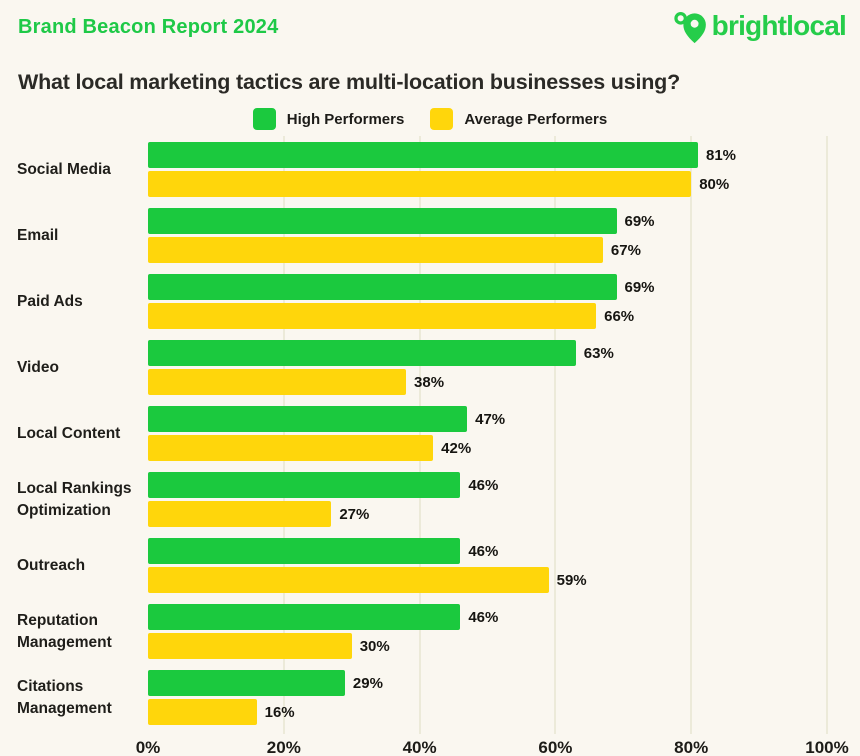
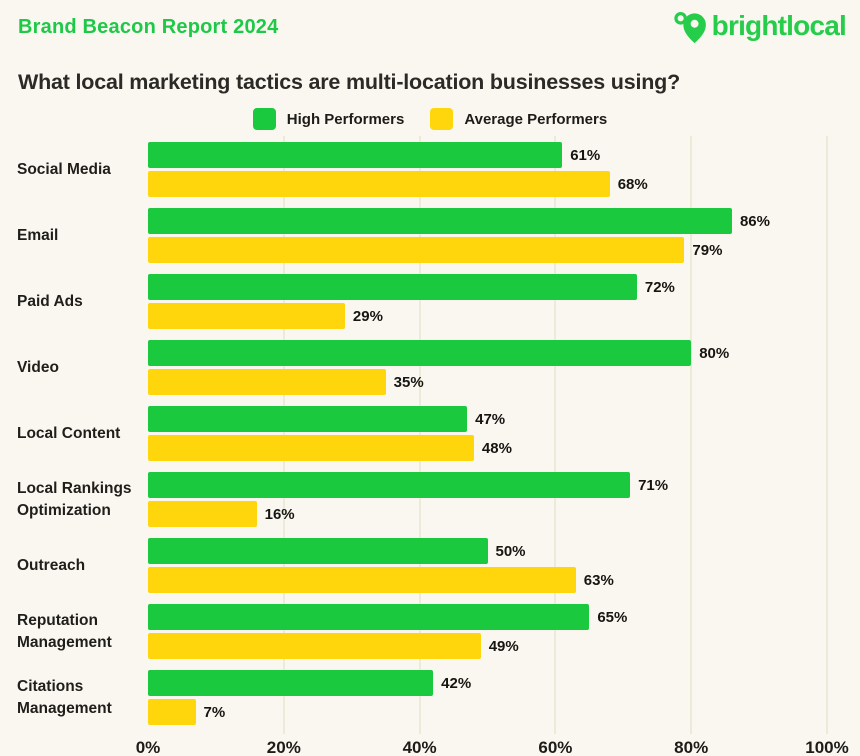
High Performers/Social Media: 81% -> 61%
Average Performers/Social Media: 80% -> 68%
High Performers/Email: 69% -> 86%
Average Performers/Email: 67% -> 79%
High Performers/Paid Ads: 69% -> 72%
Average Performers/Paid Ads: 66% -> 29%
High Performers/Video: 63% -> 80%
Average Performers/Video: 38% -> 35%
Average Performers/Local Content: 42% -> 48%
High Performers/Local Rankings Optimization: 46% -> 71%
Average Performers/Local Rankings Optimization: 27% -> 16%
High Performers/Outreach: 46% -> 50%
Average Performers/Outreach: 59% -> 63%
High Performers/Reputation Management: 46% -> 65%
Average Performers/Reputation Management: 30% -> 49%
High Performers/Citations Management: 29% -> 42%
Average Performers/Citations Management: 16% -> 7%
